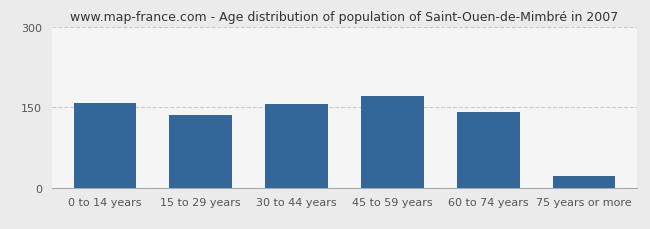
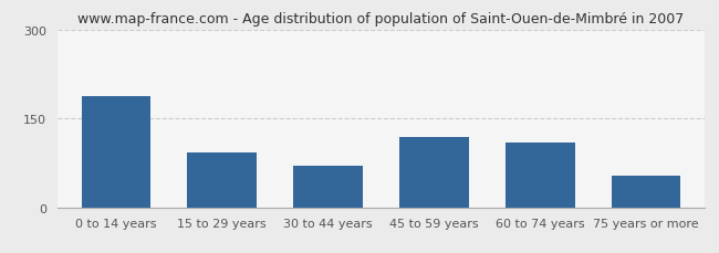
0 to 14 years: 157 -> 188
15 to 29 years: 136 -> 92
30 to 44 years: 156 -> 70
45 to 59 years: 170 -> 118
60 to 74 years: 140 -> 110
75 years or more: 22 -> 54
